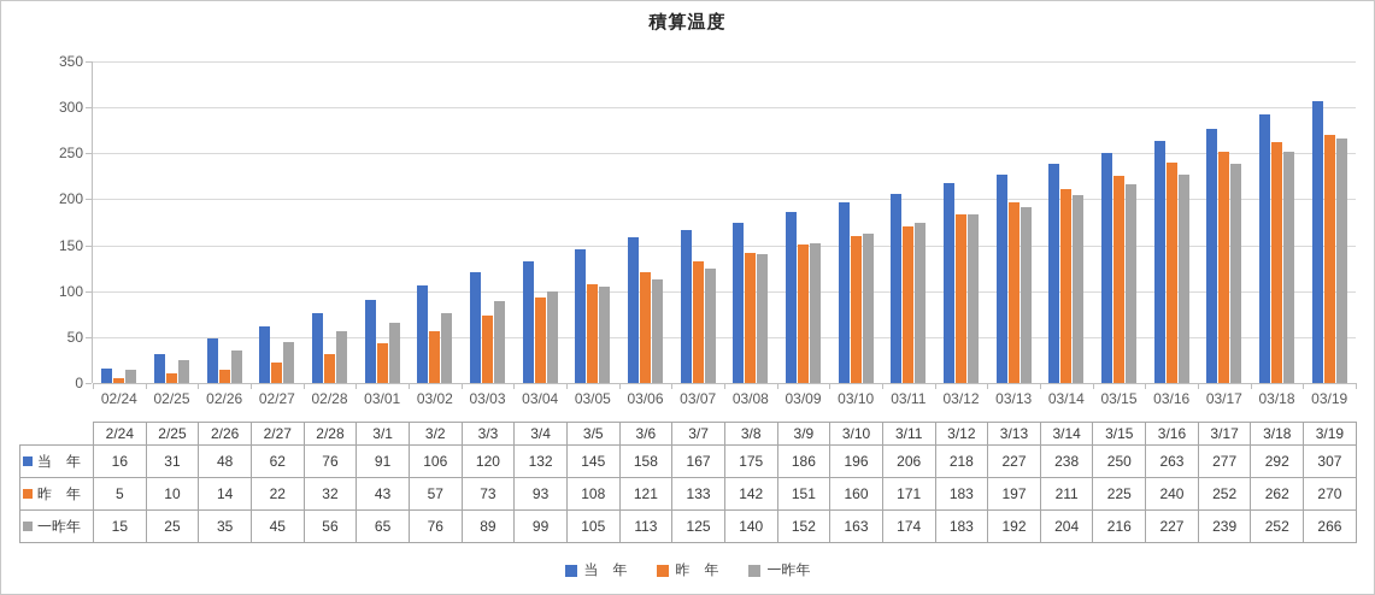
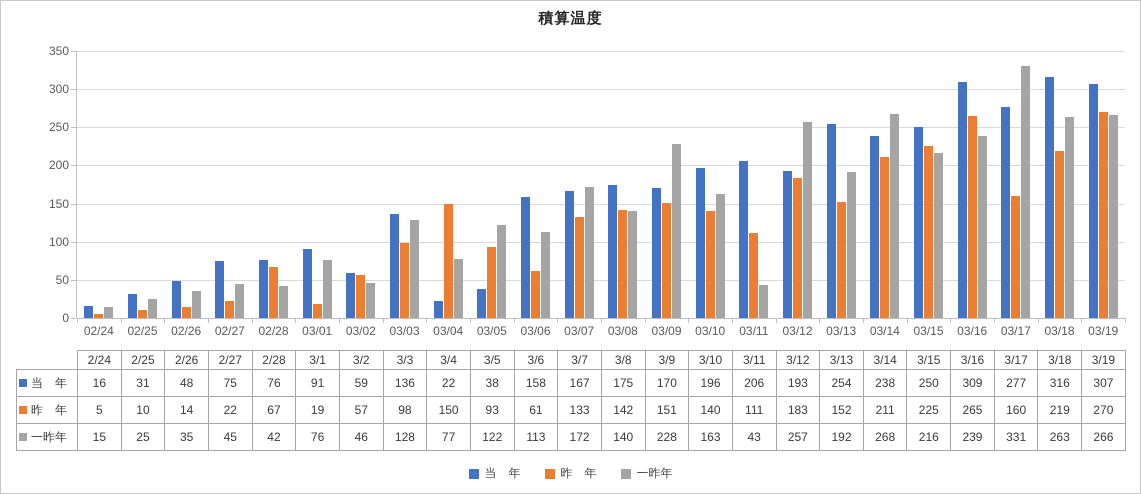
当 年/02/27: 62 -> 75
昨 年/02/28: 32 -> 67
一昨年/02/28: 56 -> 42
昨 年/03/01: 43 -> 19
一昨年/03/01: 65 -> 76
当 年/03/02: 106 -> 59
一昨年/03/02: 76 -> 46
当 年/03/03: 120 -> 136
昨 年/03/03: 73 -> 98
一昨年/03/03: 89 -> 128
当 年/03/04: 132 -> 22
昨 年/03/04: 93 -> 150
一昨年/03/04: 99 -> 77
当 年/03/05: 145 -> 38
昨 年/03/05: 108 -> 93
一昨年/03/05: 105 -> 122
昨 年/03/06: 121 -> 61
一昨年/03/07: 125 -> 172
当 年/03/09: 186 -> 170
一昨年/03/09: 152 -> 228
昨 年/03/10: 160 -> 140
昨 年/03/11: 171 -> 111
一昨年/03/11: 174 -> 43
当 年/03/12: 218 -> 193
一昨年/03/12: 183 -> 257
当 年/03/13: 227 -> 254
昨 年/03/13: 197 -> 152
一昨年/03/14: 204 -> 268
当 年/03/16: 263 -> 309
昨 年/03/16: 240 -> 265
一昨年/03/16: 227 -> 239
昨 年/03/17: 252 -> 160
一昨年/03/17: 239 -> 331
当 年/03/18: 292 -> 316
昨 年/03/18: 262 -> 219
一昨年/03/18: 252 -> 263
